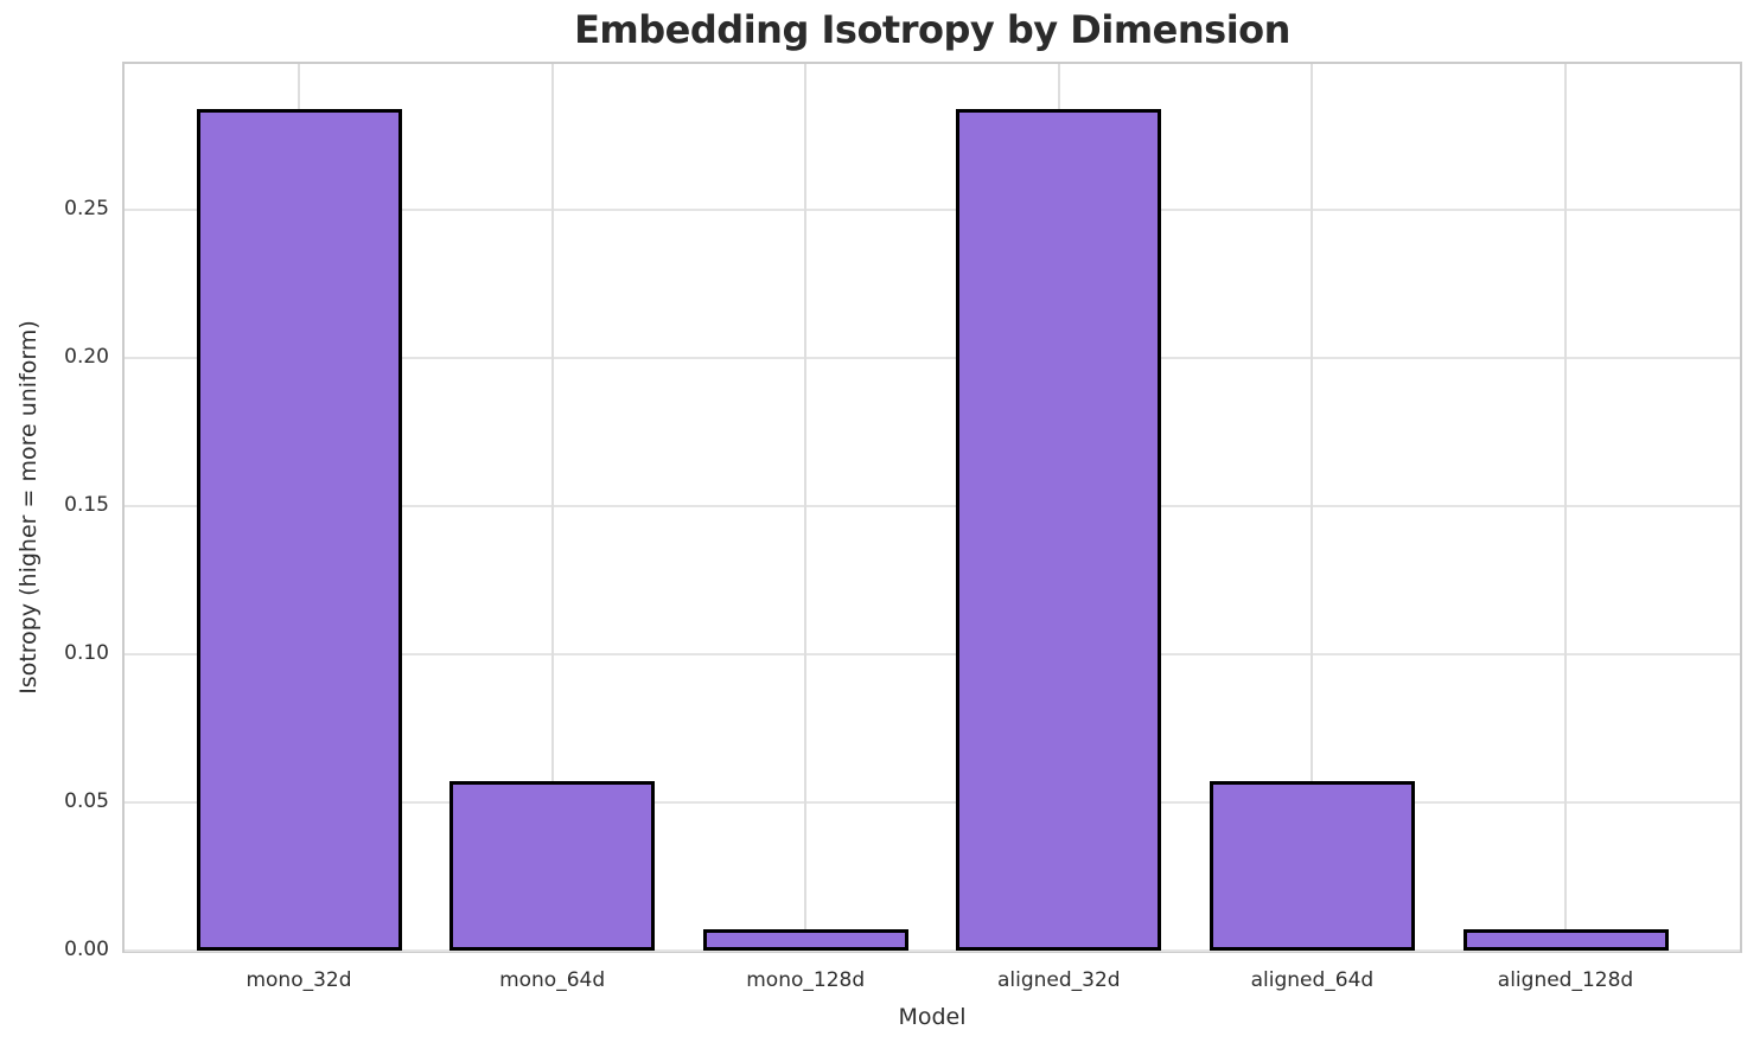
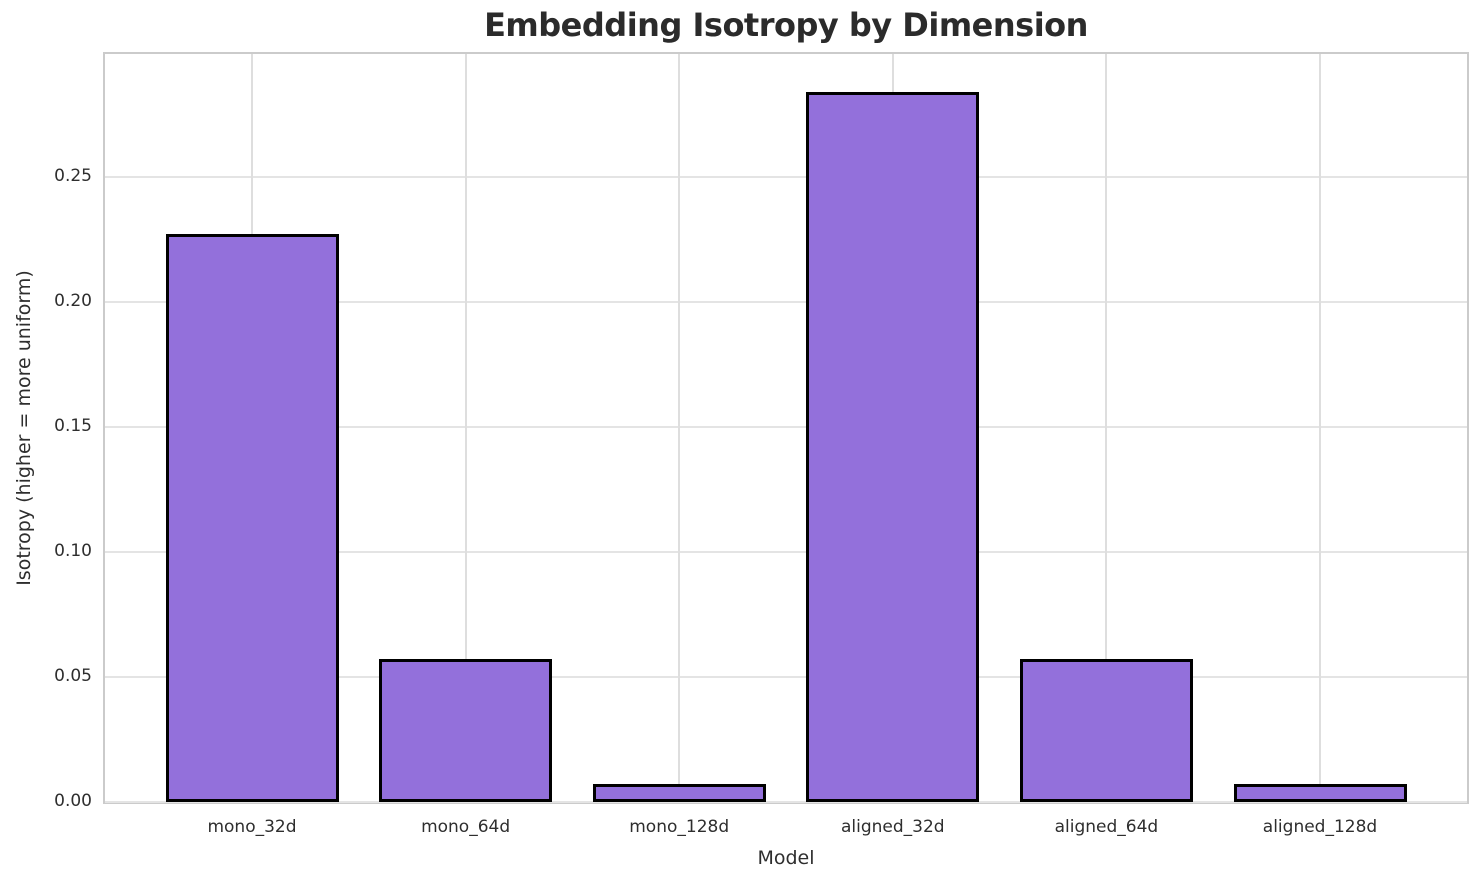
mono_32d: 0.284 -> 0.227
